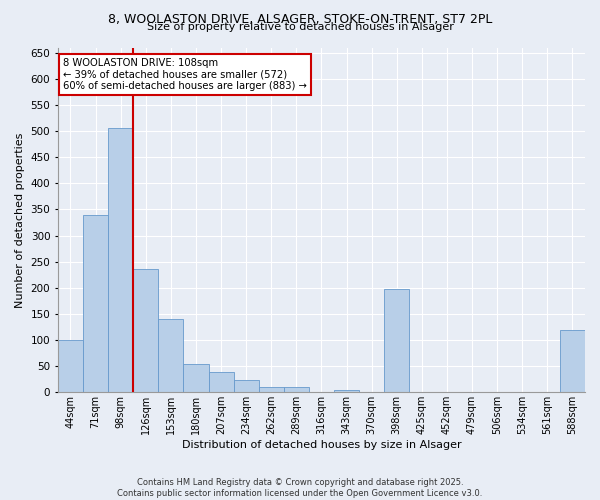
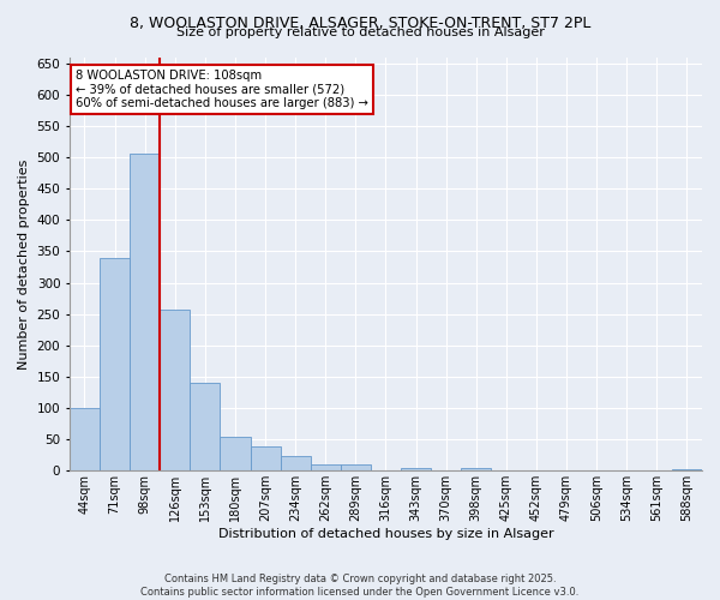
126sqm: 236 -> 258
398sqm: 198 -> 5
588sqm: 120 -> 3
